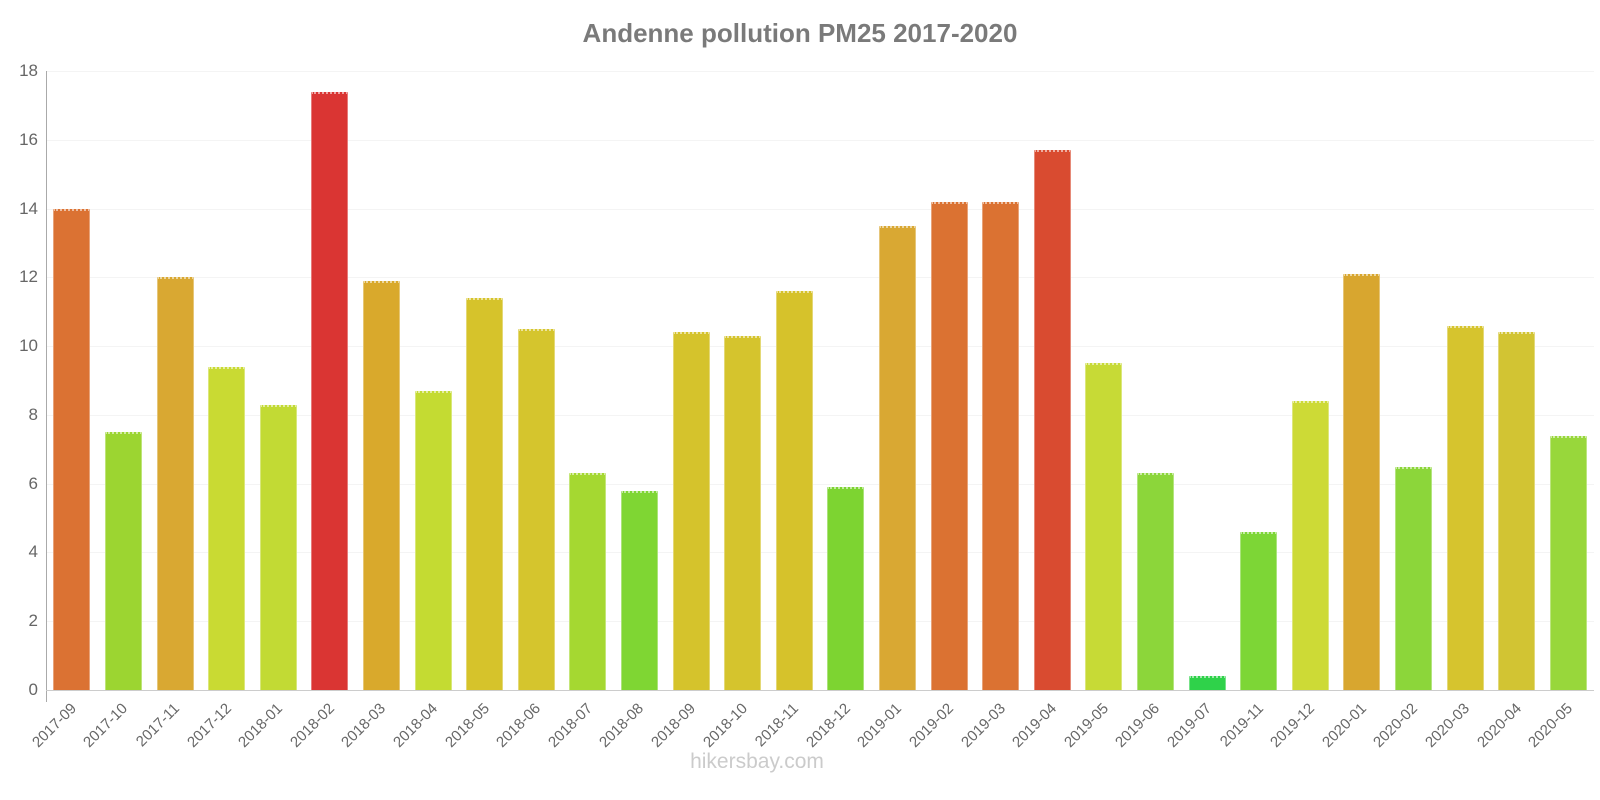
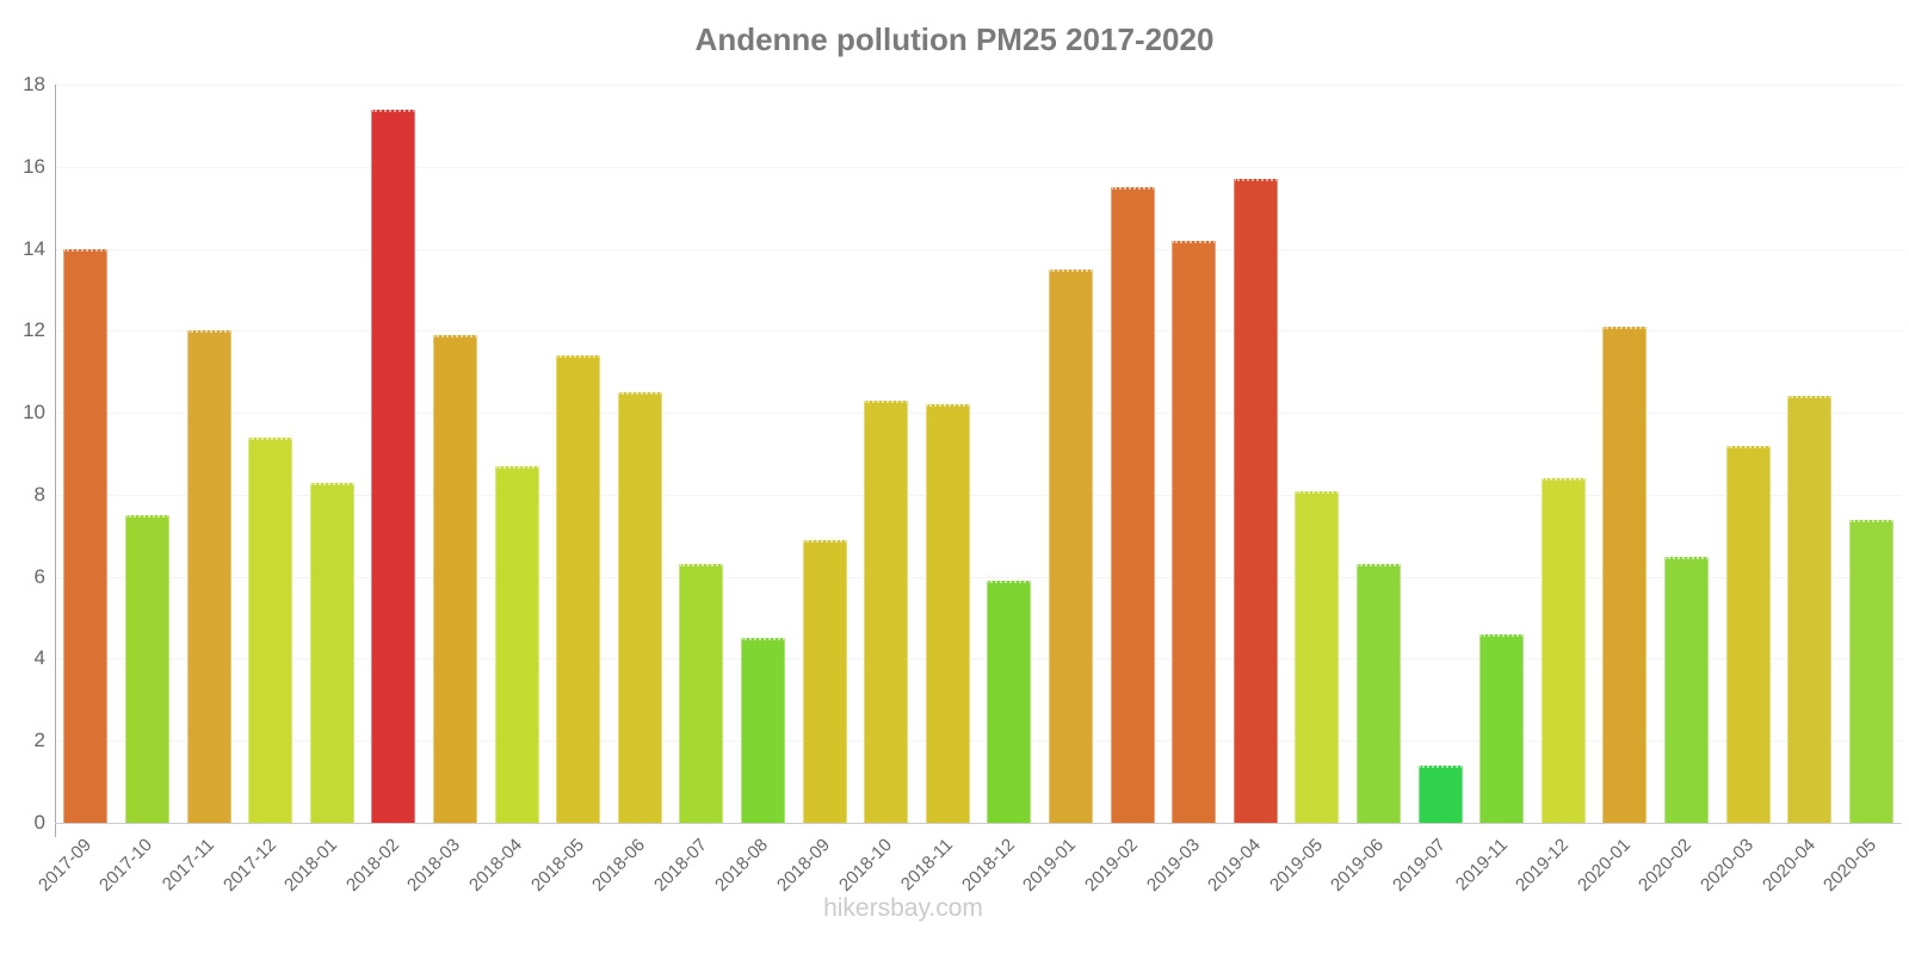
2018-08: 5.8 -> 4.5
2018-09: 10.4 -> 6.9
2018-11: 11.6 -> 10.2
2019-02: 14.2 -> 15.5
2019-05: 9.5 -> 8.1
2019-07: 0.4 -> 1.4
2020-03: 10.6 -> 9.2
